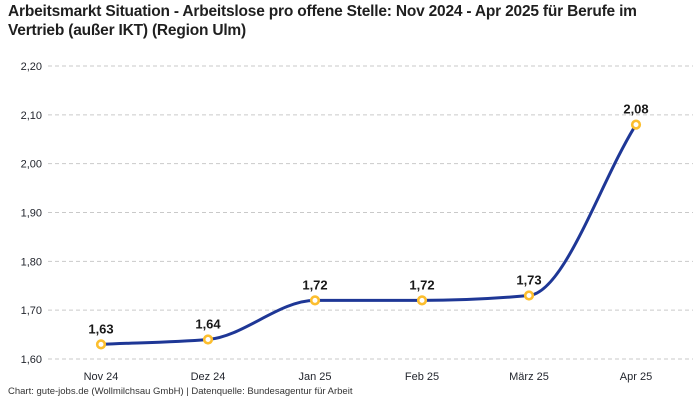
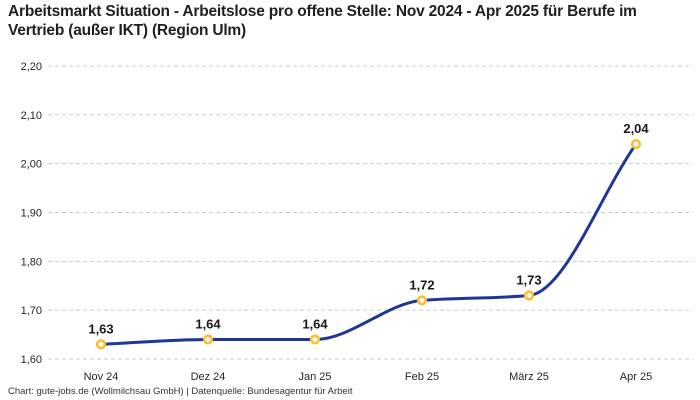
Jan 25: 1,72 -> 1,64
Apr 25: 2,08 -> 2,04
